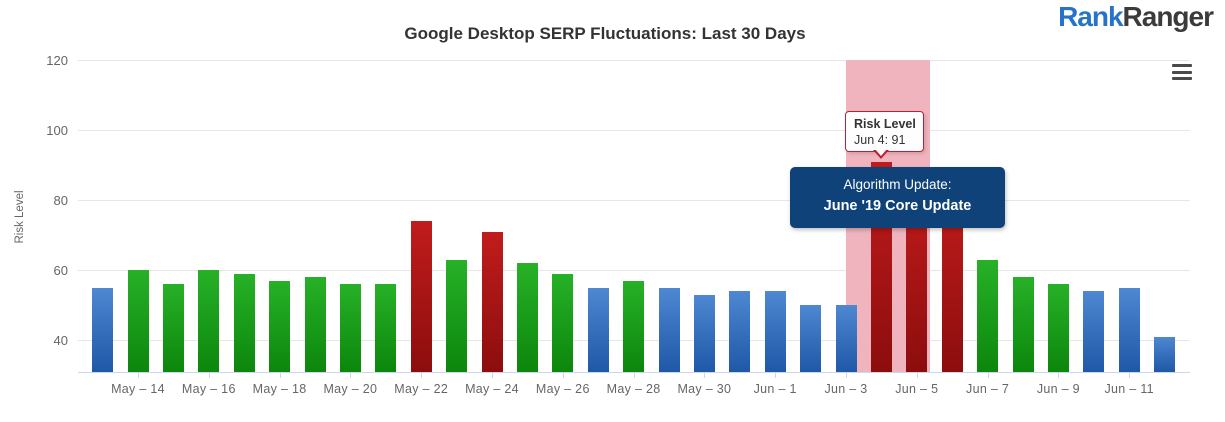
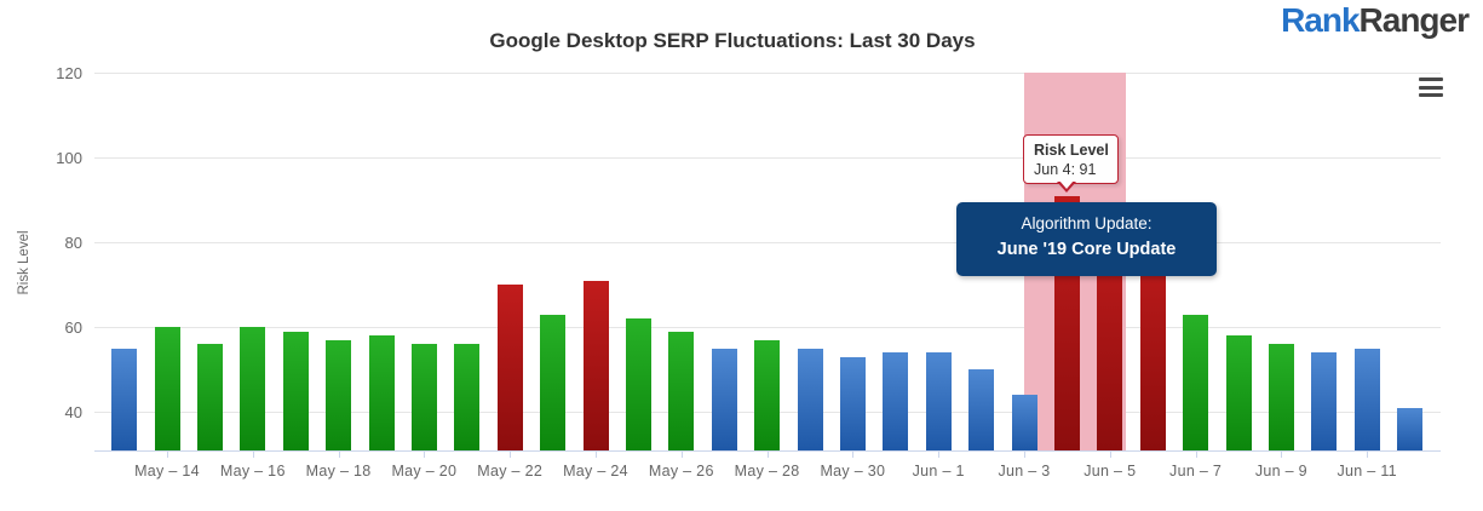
May – 22: 74 -> 70
Jun – 3: 50 -> 44
